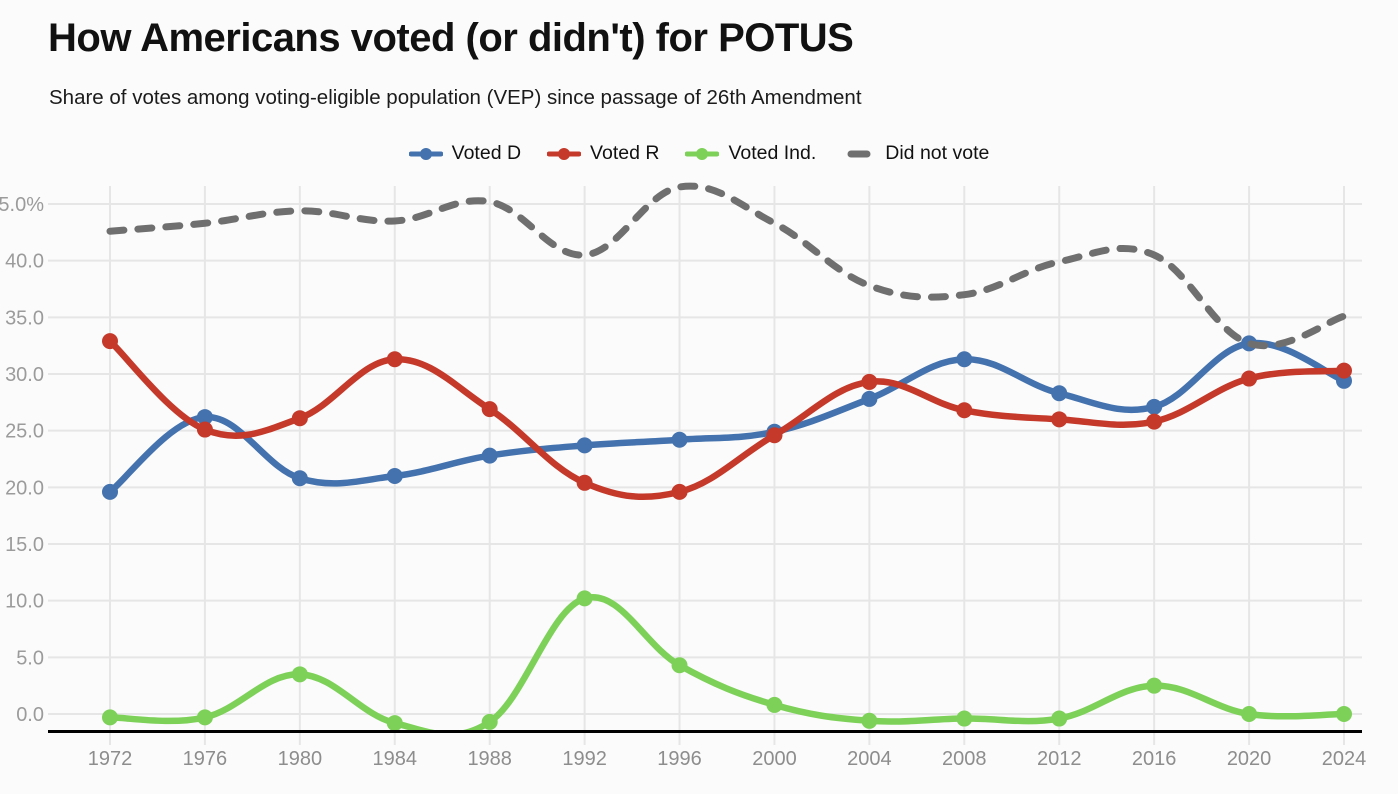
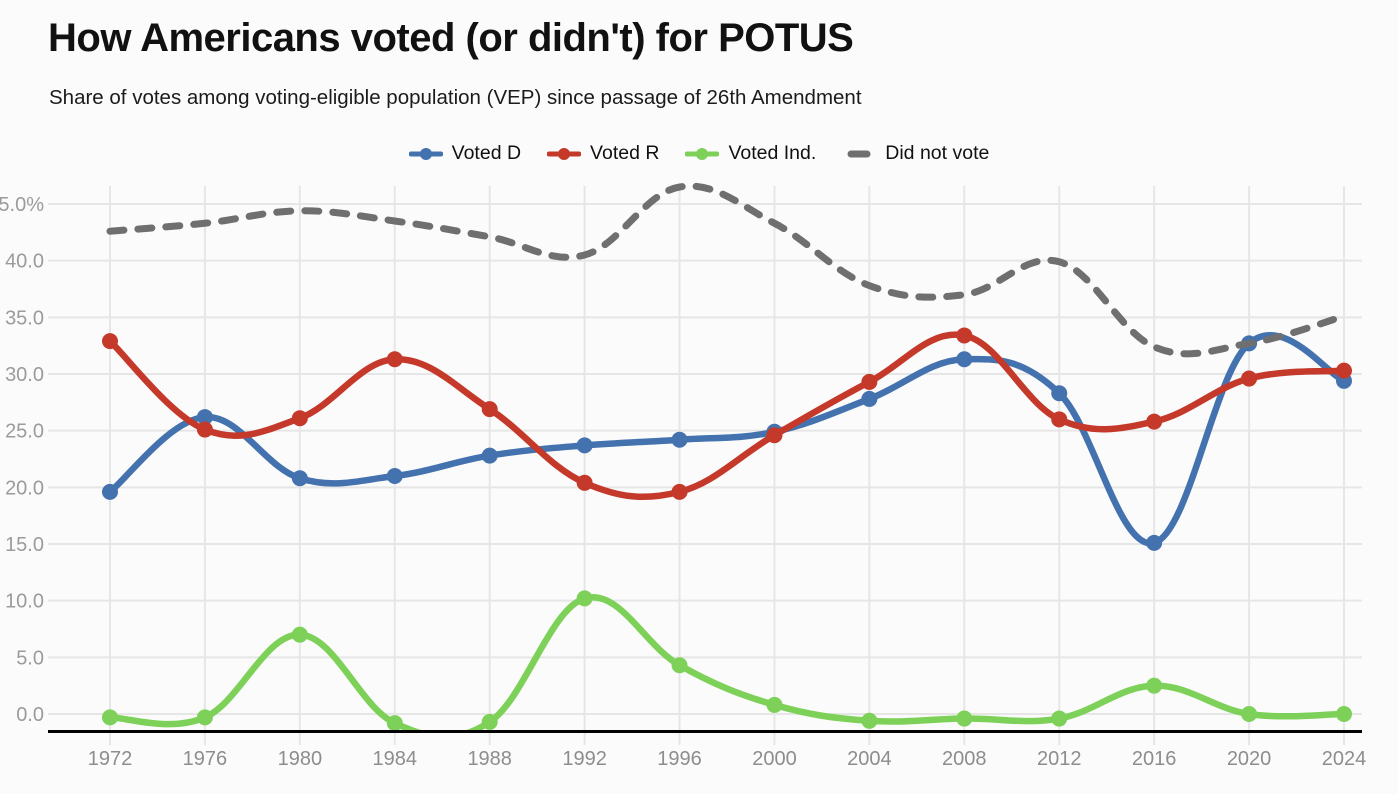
Voted Ind./1980: 3.5% -> 7.0%
Did not vote/1988: 45.2% -> 42.1%
Voted R/2008: 26.8% -> 33.4%
Voted D/2016: 27.1% -> 15.1%
Did not vote/2016: 40.5% -> 32.4%
